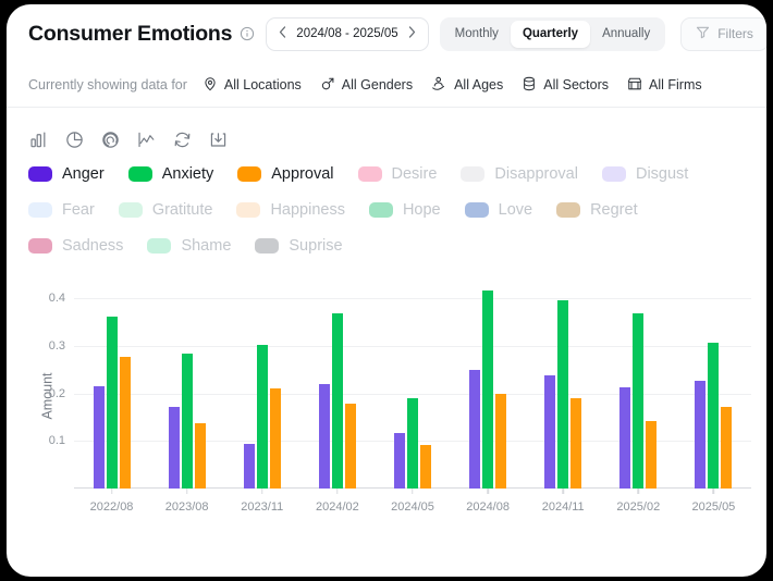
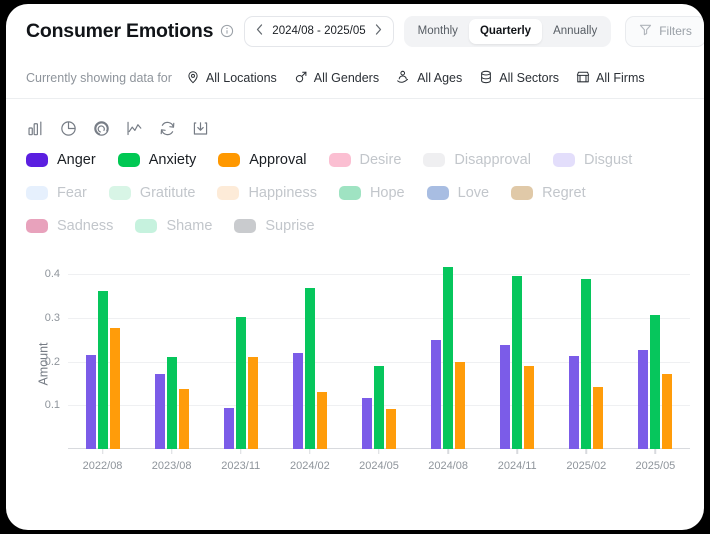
Anxiety/2023/08: 0.28 -> 0.21
Approval/2024/02: 0.18 -> 0.13
Anxiety/2025/02: 0.37 -> 0.39
